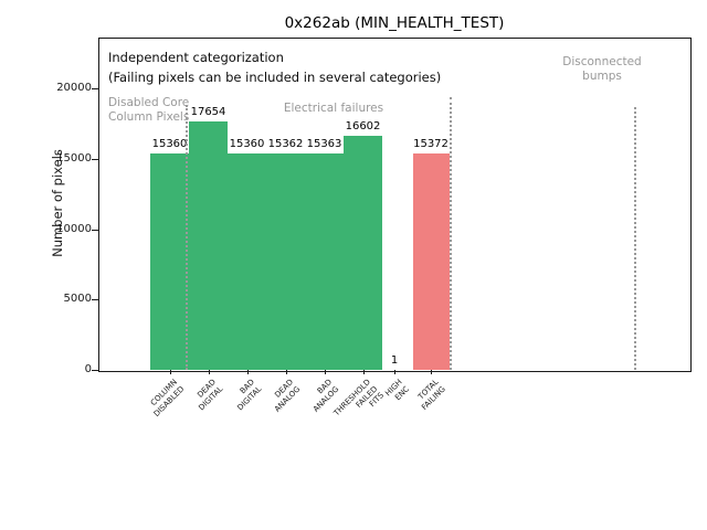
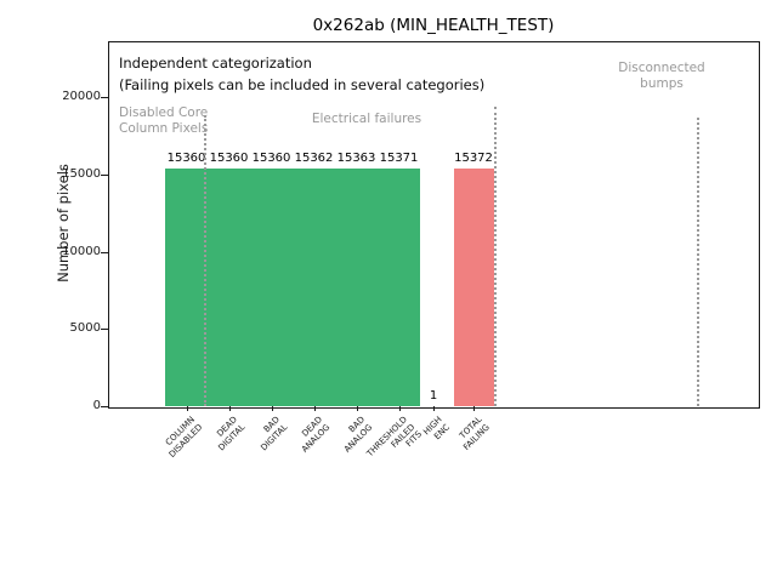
DEAD DIGITAL: 17654 -> 15360
THRESHOLD FAILED FITS: 16602 -> 15371
